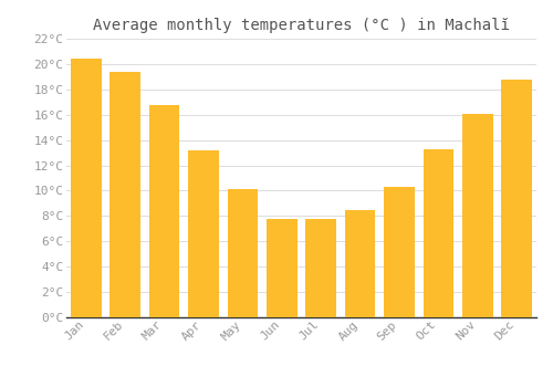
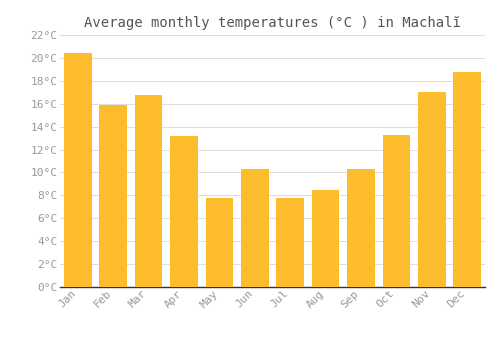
Feb: 19.4°C -> 15.9°C
May: 10.1°C -> 7.8°C
Jun: 7.8°C -> 10.3°C
Nov: 16.1°C -> 17.0°C
